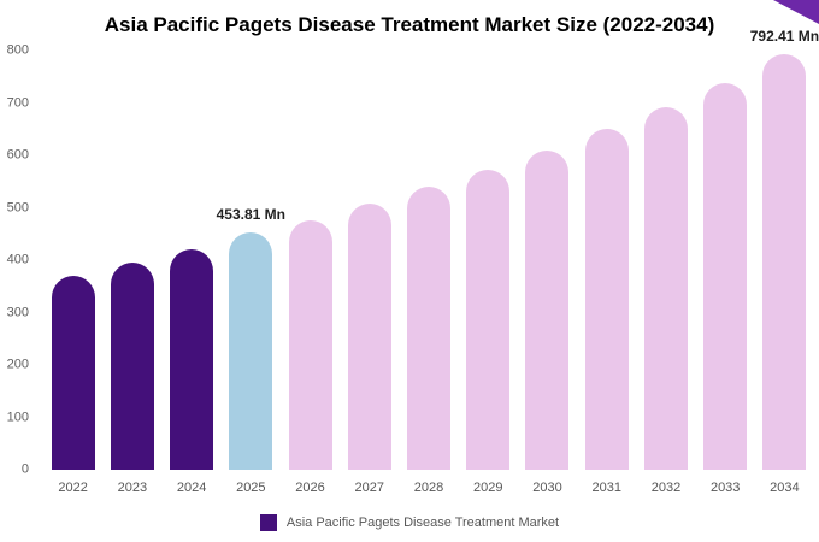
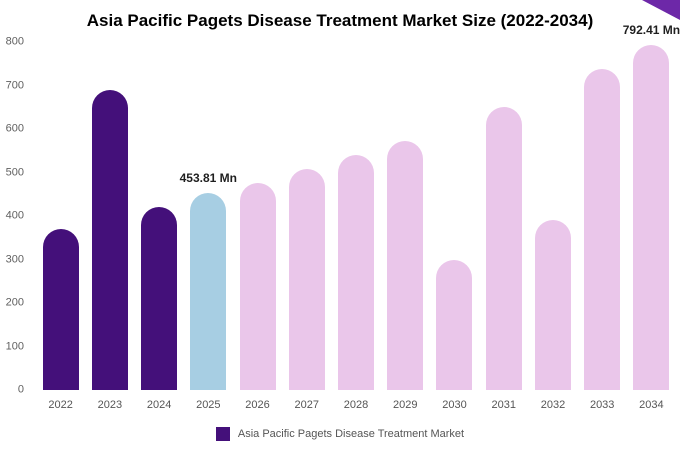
2023: 400 -> 690
2030: 610 -> 300
2032: 690 -> 390
